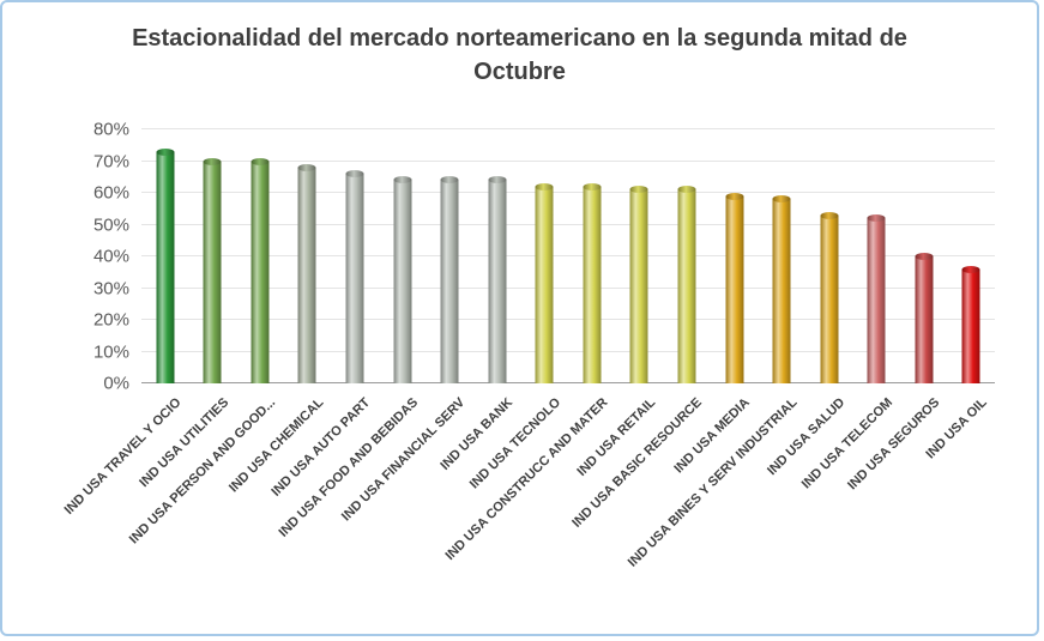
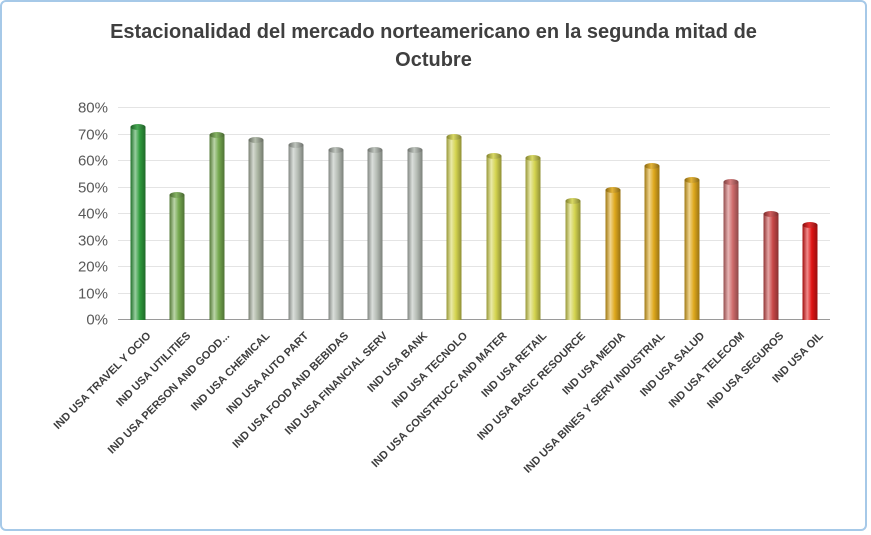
IND USA UTILITIES: 70% -> 47%
IND USA TECNOLO: 62% -> 69%
IND USA BASIC RESOURCE: 61% -> 45%
IND USA MEDIA: 59% -> 49%
